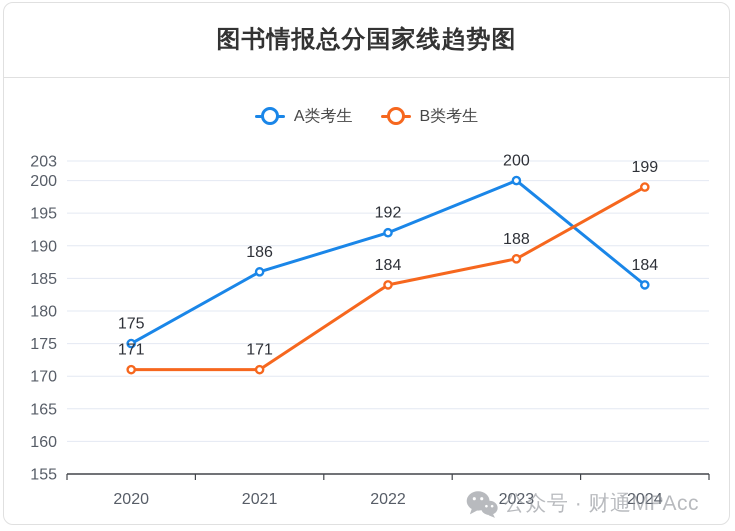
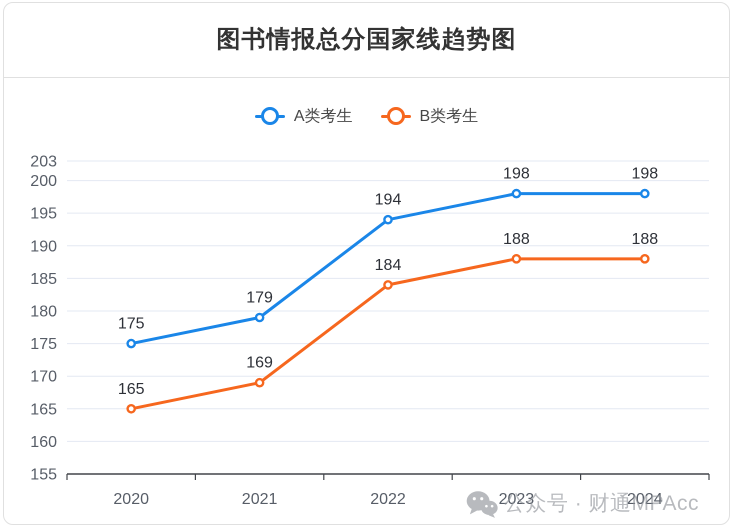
B类考生/2020: 171 -> 165
A类考生/2021: 186 -> 179
B类考生/2021: 171 -> 169
A类考生/2022: 192 -> 194
A类考生/2023: 200 -> 198
A类考生/2024: 184 -> 198
B类考生/2024: 199 -> 188
